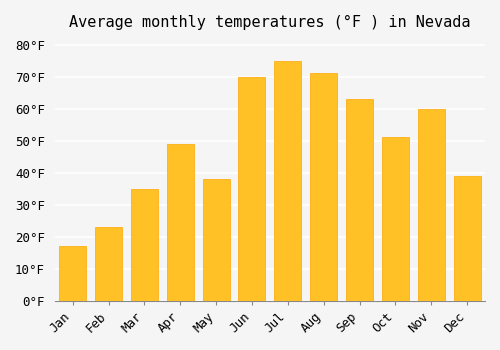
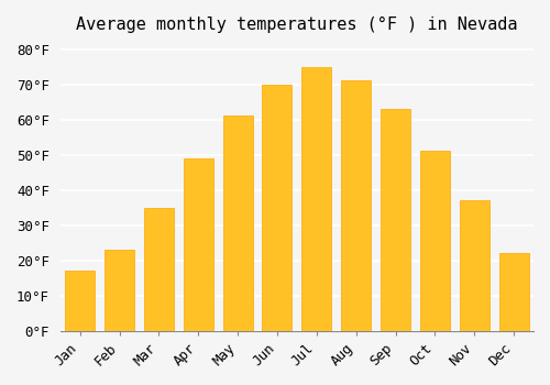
May: 38°F -> 61°F
Nov: 60°F -> 37°F
Dec: 39°F -> 22°F
